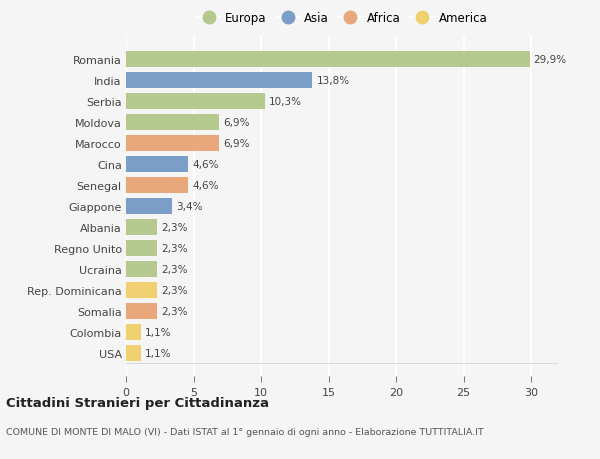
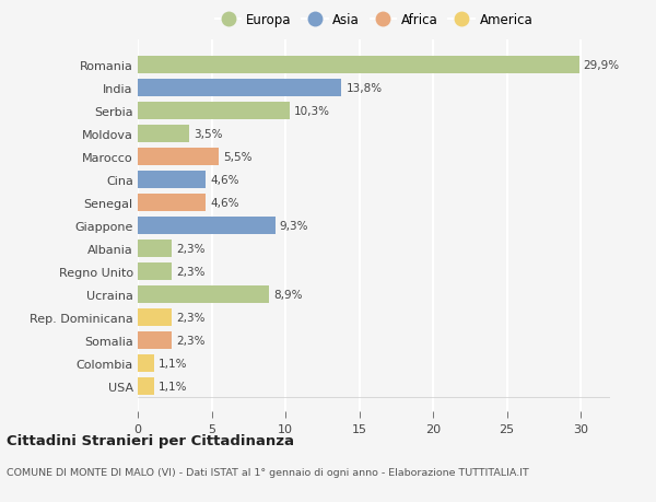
Moldova: 6,9% -> 3,5%
Marocco: 6,9% -> 5,5%
Giappone: 3,4% -> 9,3%
Ucraina: 2,3% -> 8,9%
